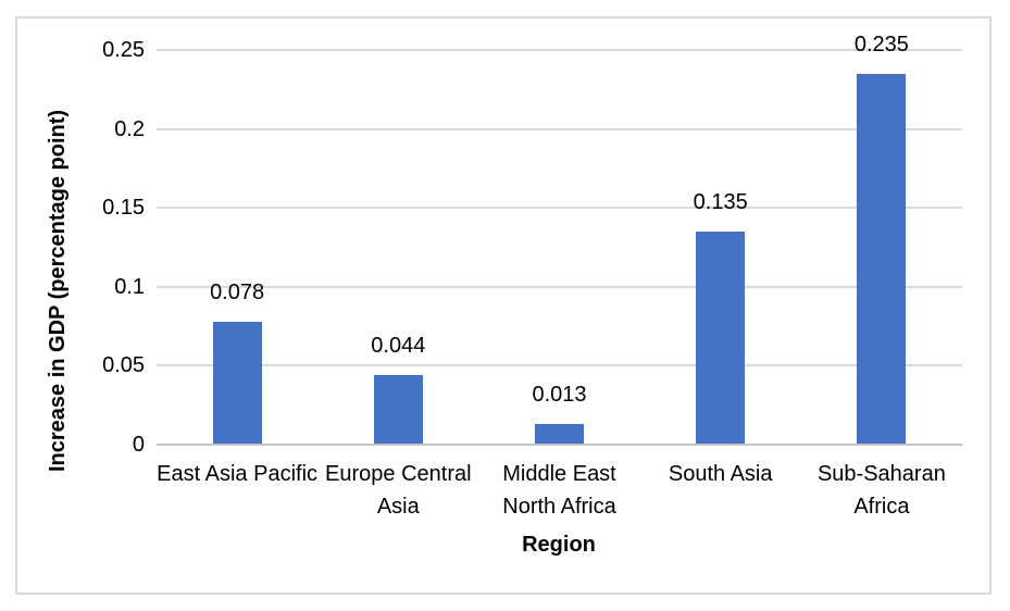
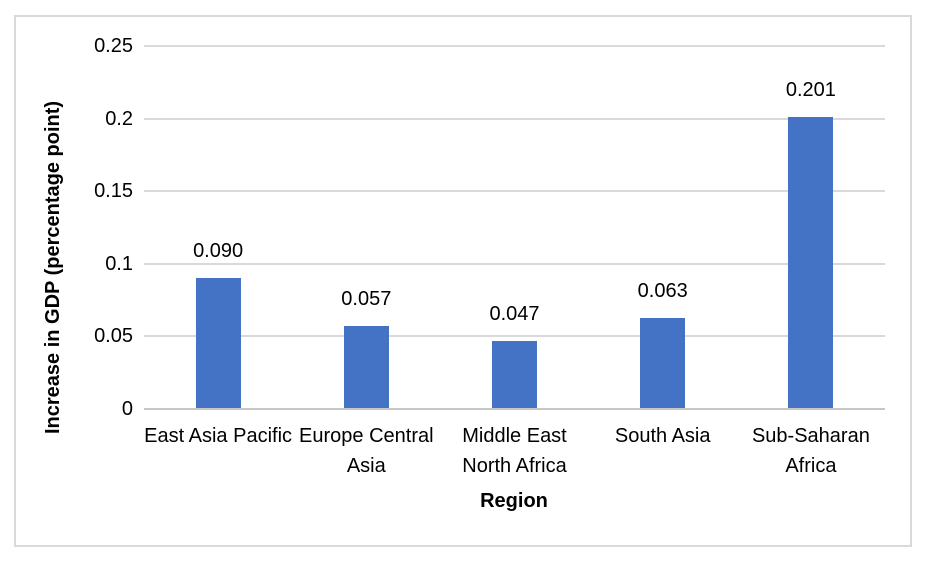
East Asia Pacific: 0.078 -> 0.090
Europe Central Asia: 0.044 -> 0.057
Middle East North Africa: 0.013 -> 0.047
South Asia: 0.135 -> 0.063
Sub-Saharan Africa: 0.235 -> 0.201
